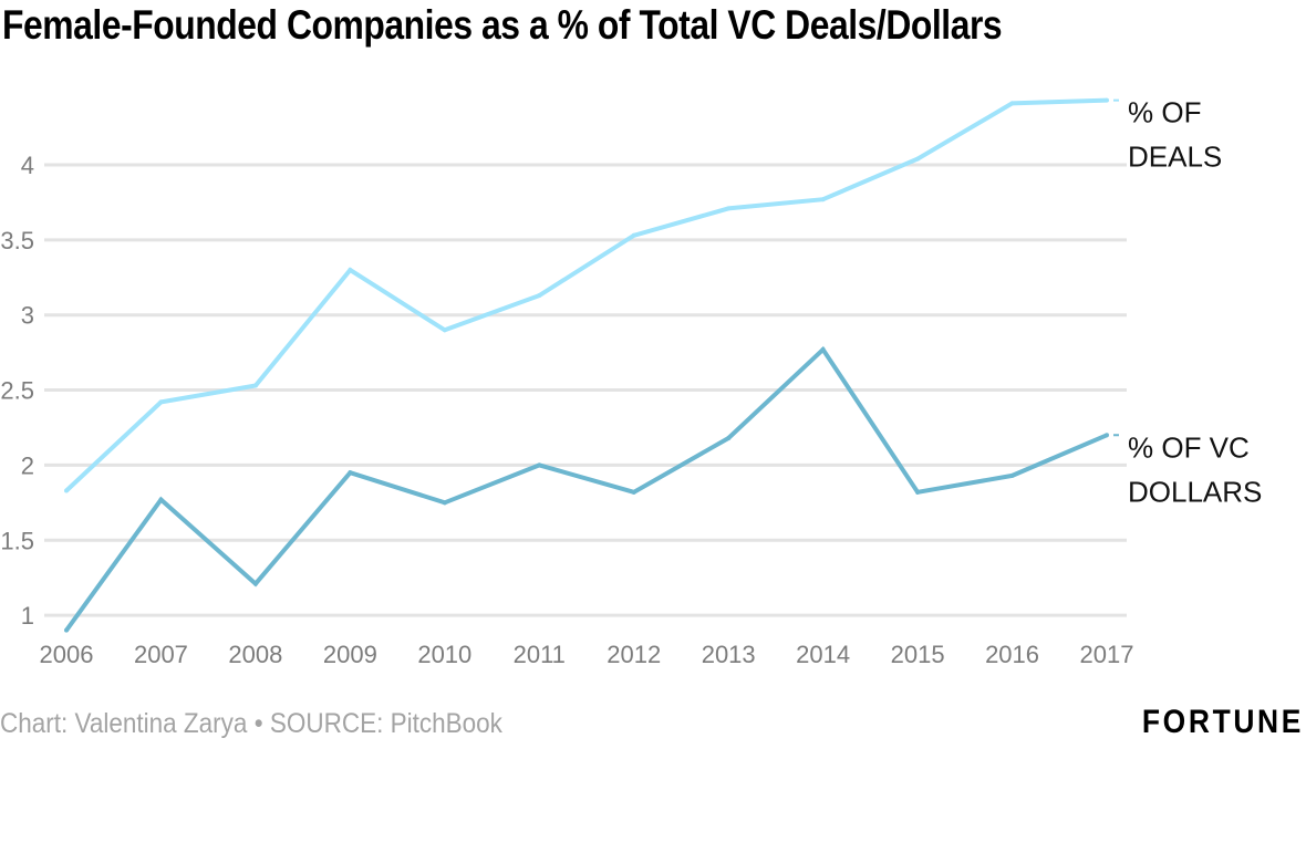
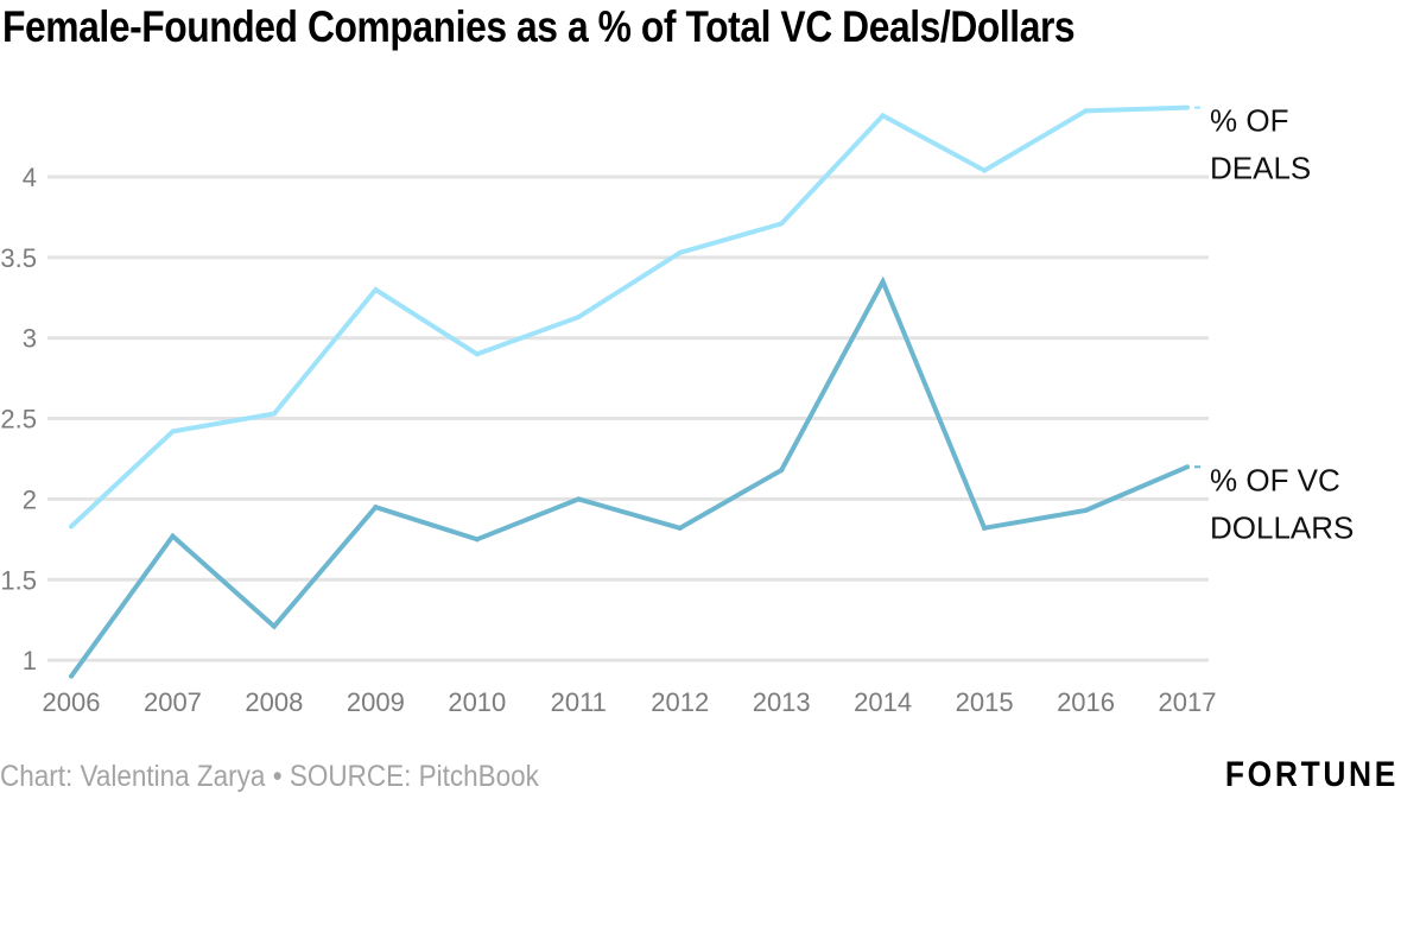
% OF DEALS/2014: 3.77 -> 4.38
% OF VC DOLLARS/2014: 2.77 -> 3.35
